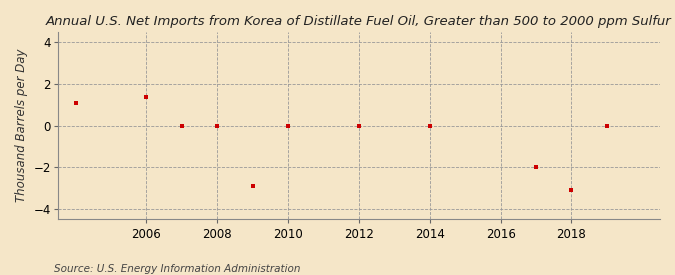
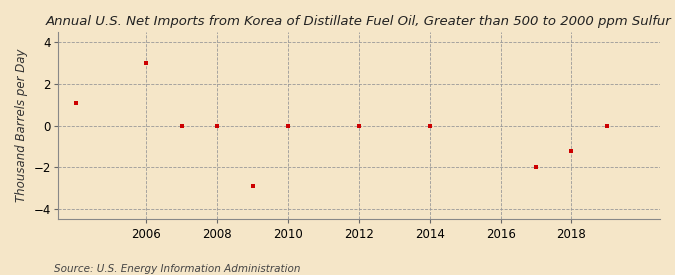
2006: 1.4 -> 3.0
2018: -3.1 -> -1.2
